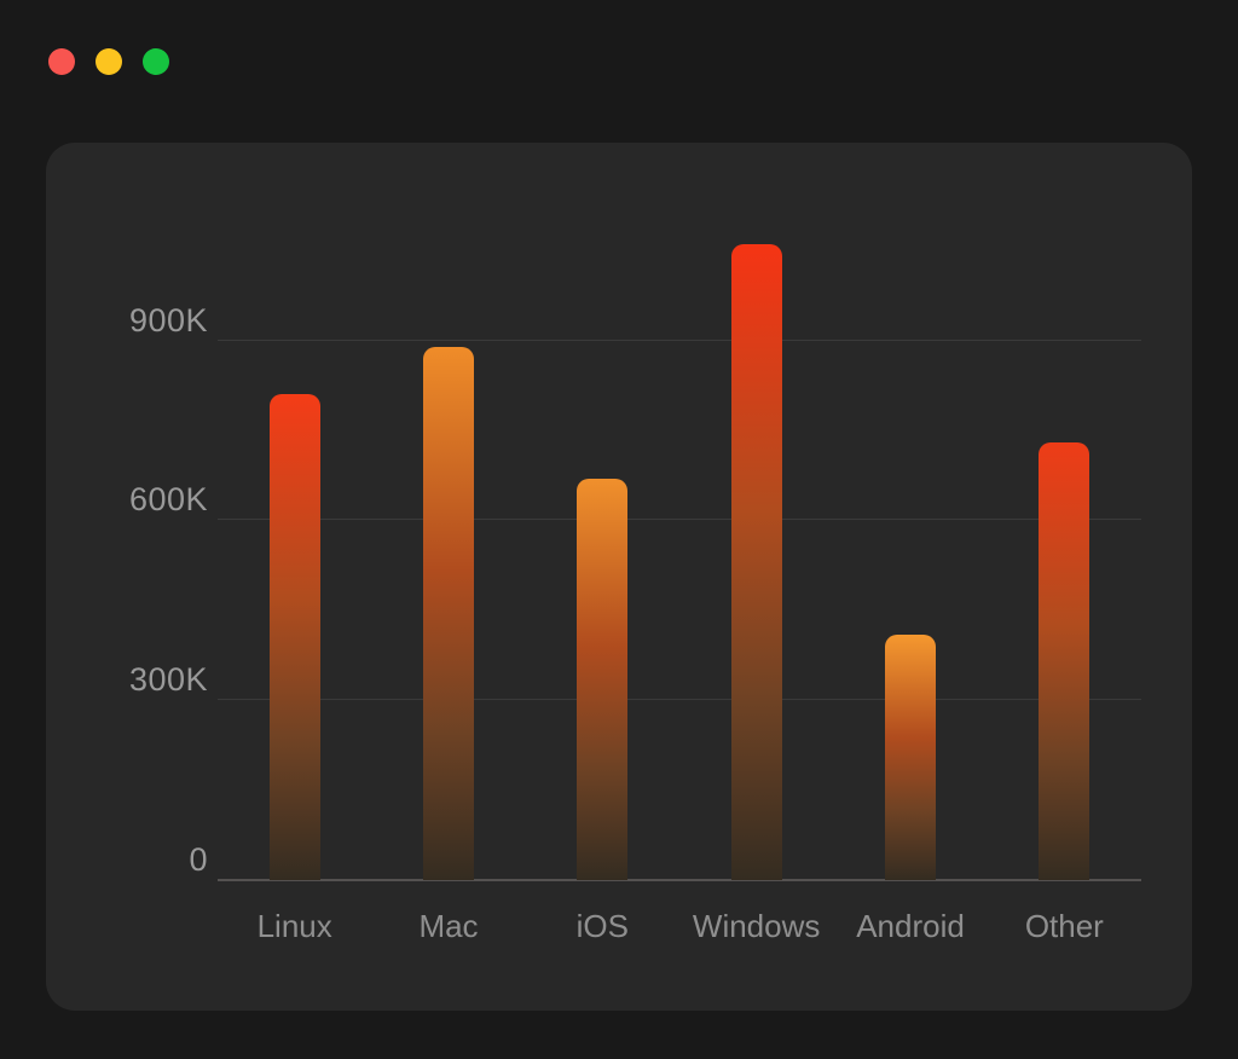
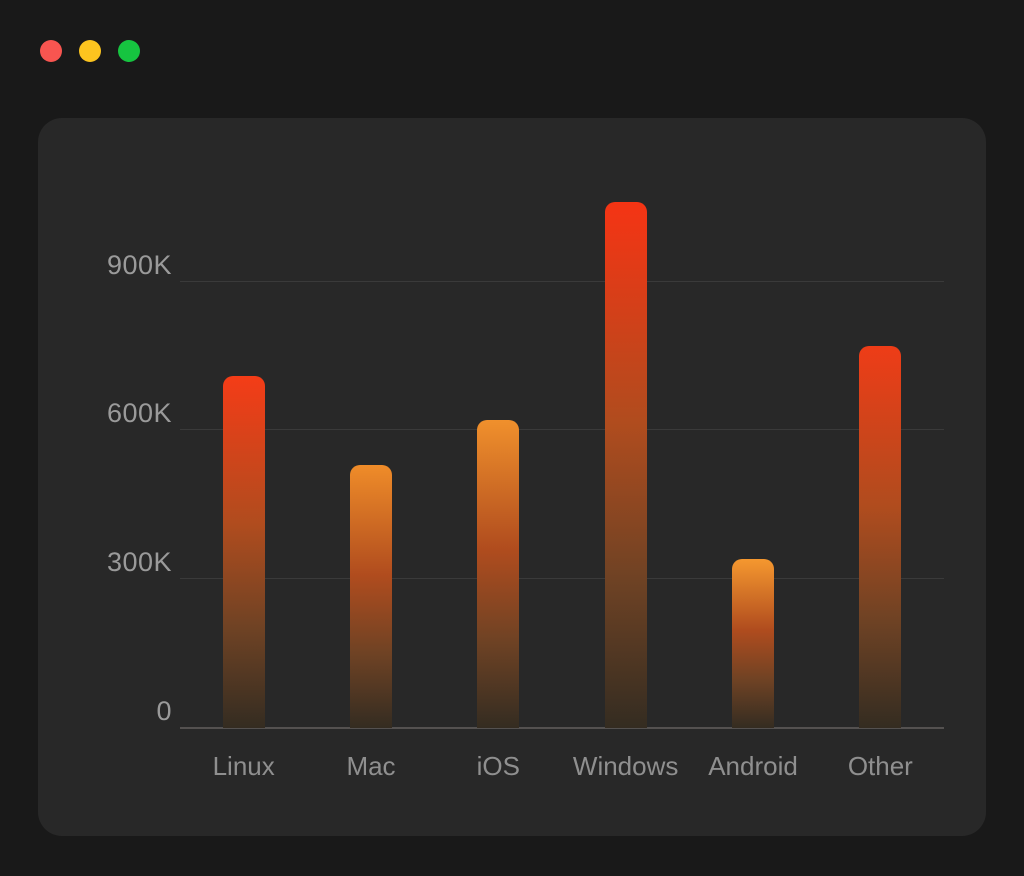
Linux: 810K -> 710K
Mac: 890K -> 530K
iOS: 670K -> 620K
Android: 410K -> 340K
Other: 730K -> 770K
